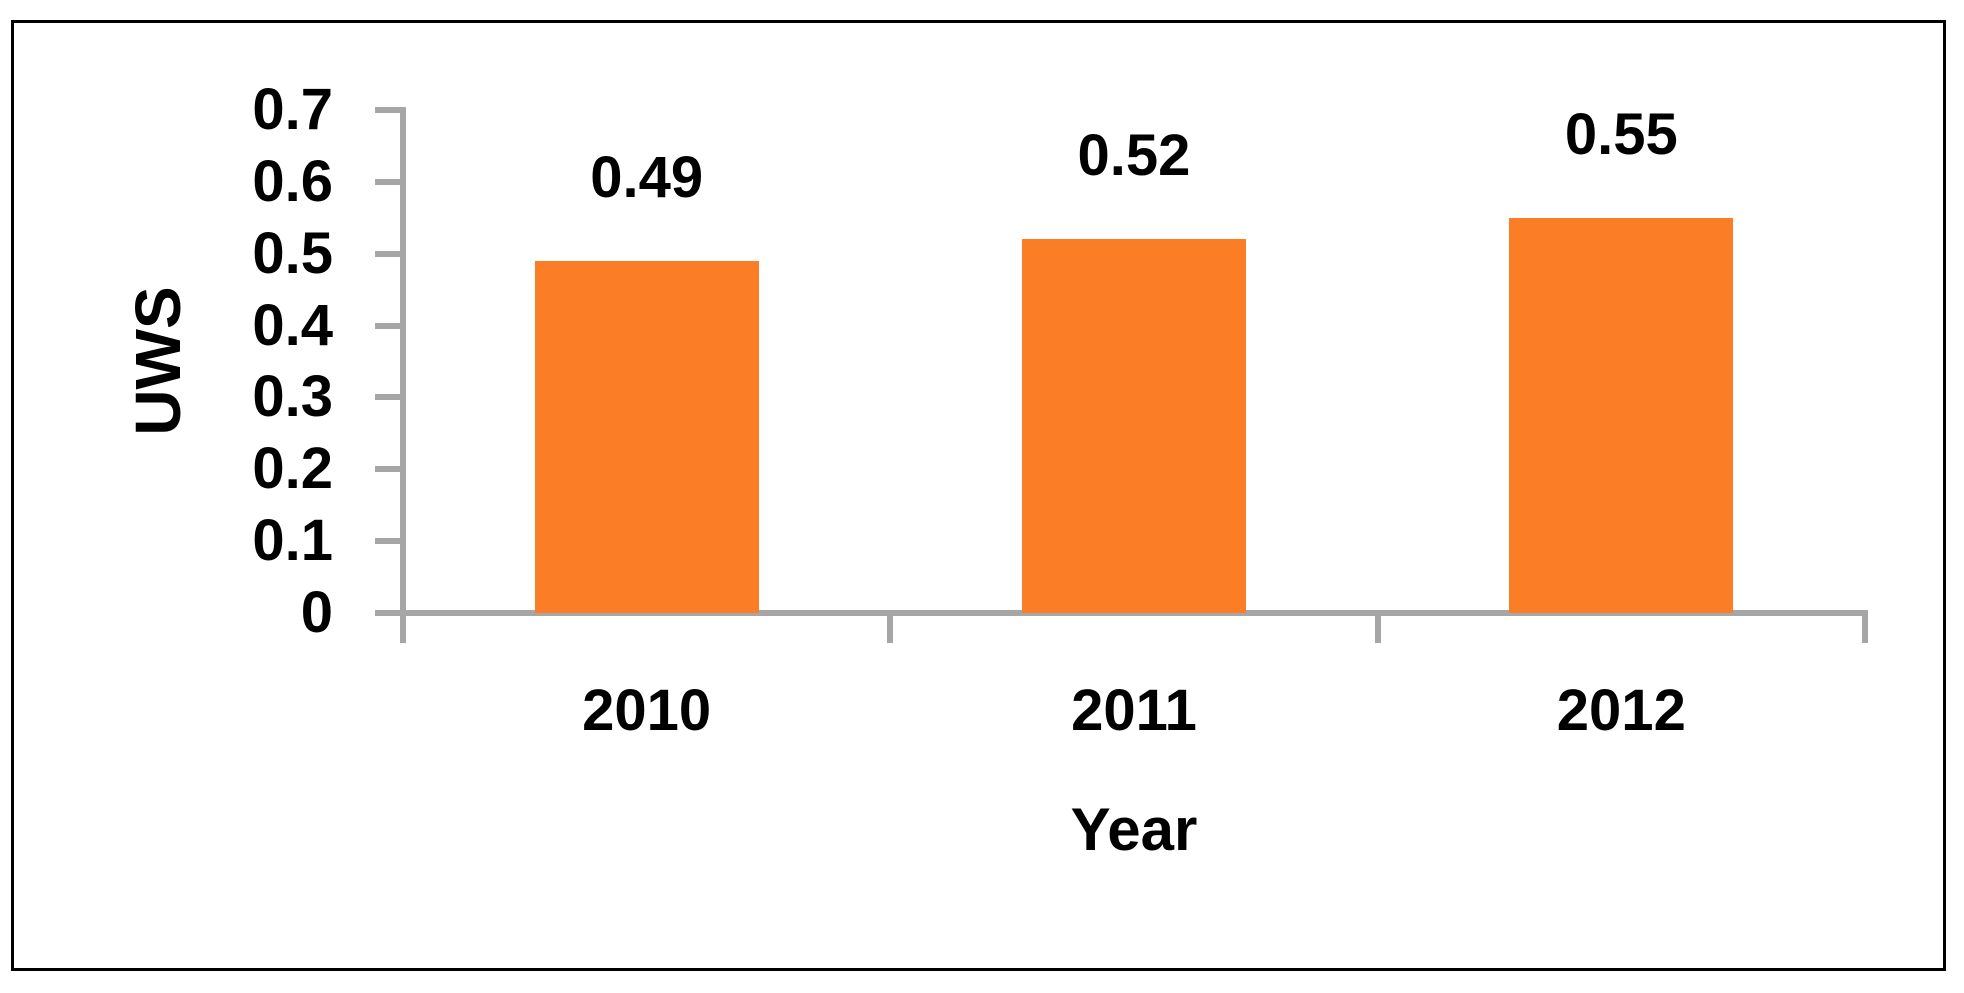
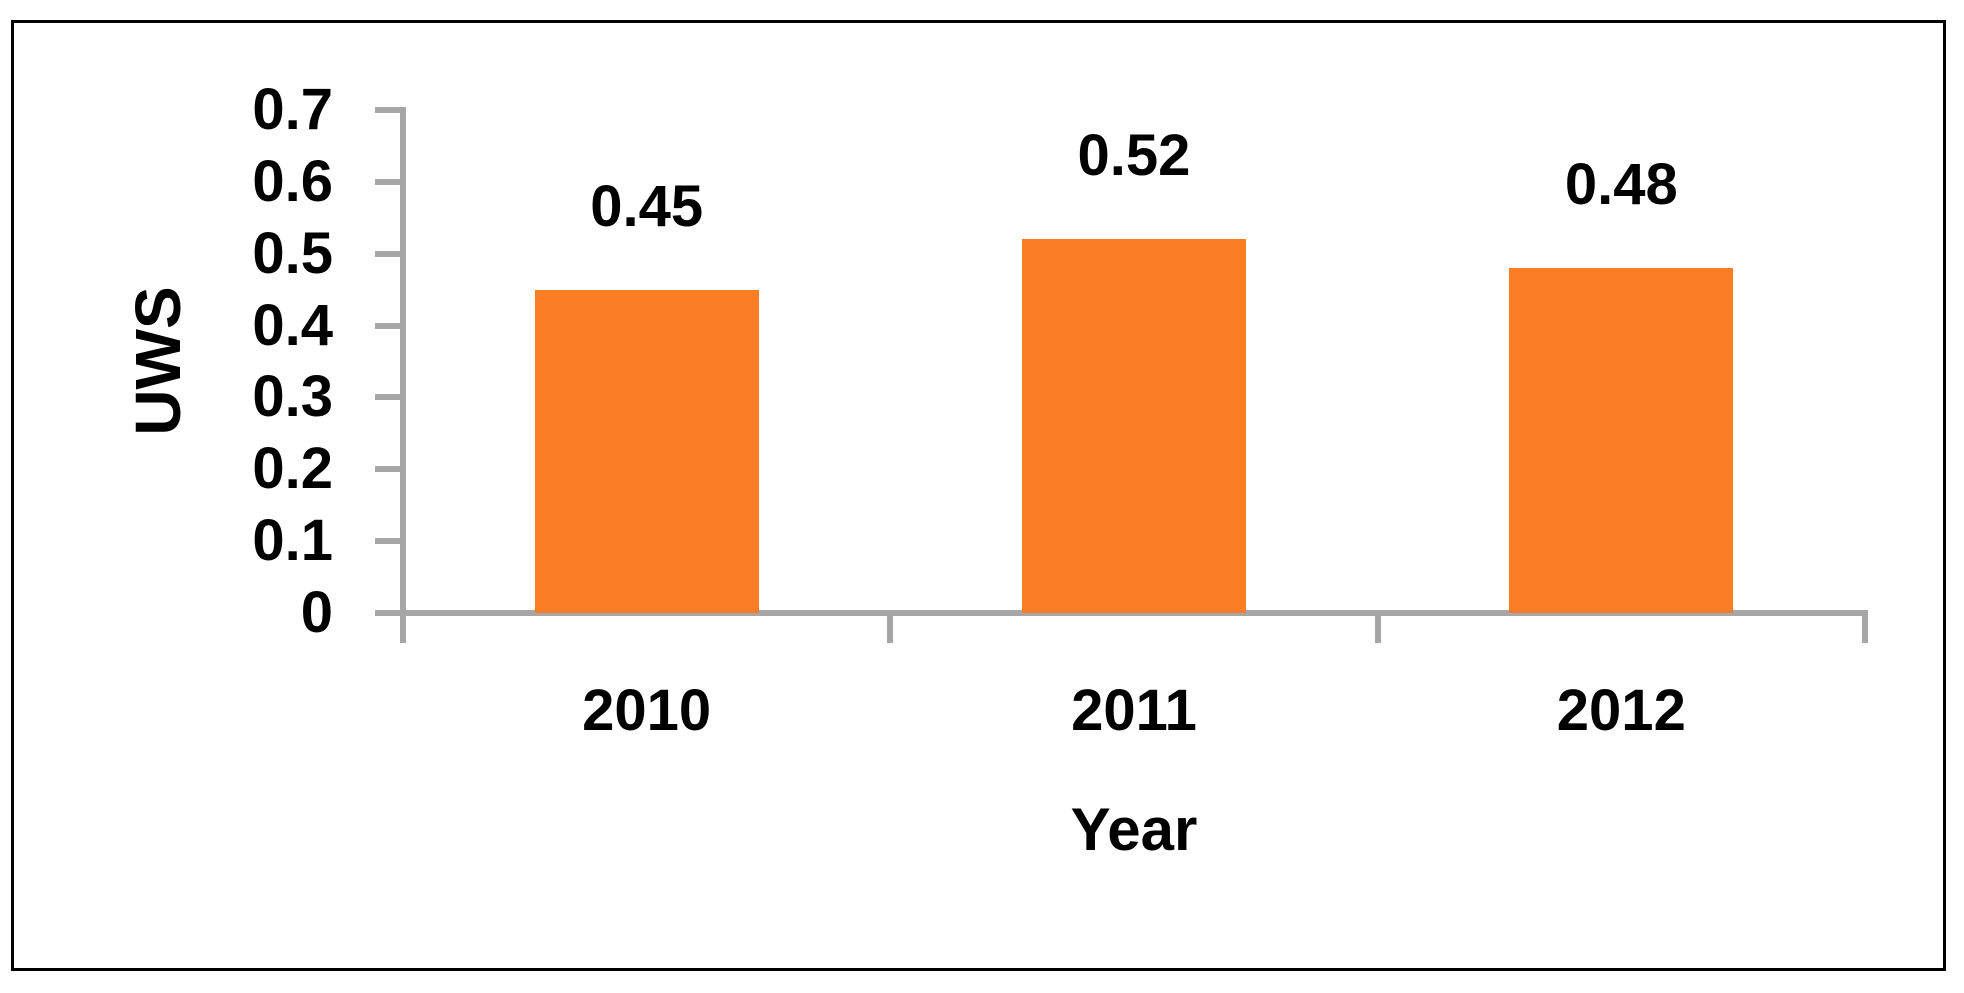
2010: 0.49 -> 0.45
2012: 0.55 -> 0.48
